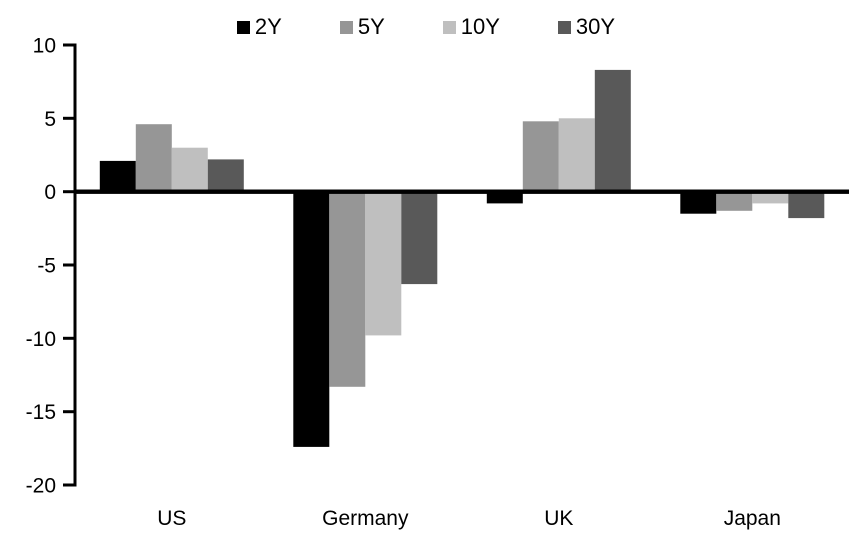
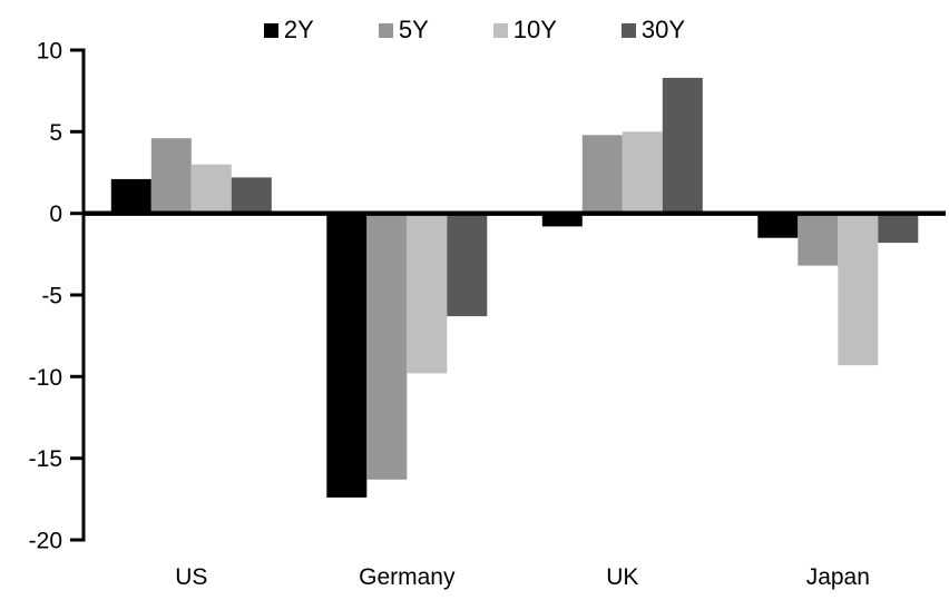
5Y/Germany: -13.3 -> -16.3
5Y/Japan: -1.3 -> -3.2
10Y/Japan: -0.8 -> -9.3
